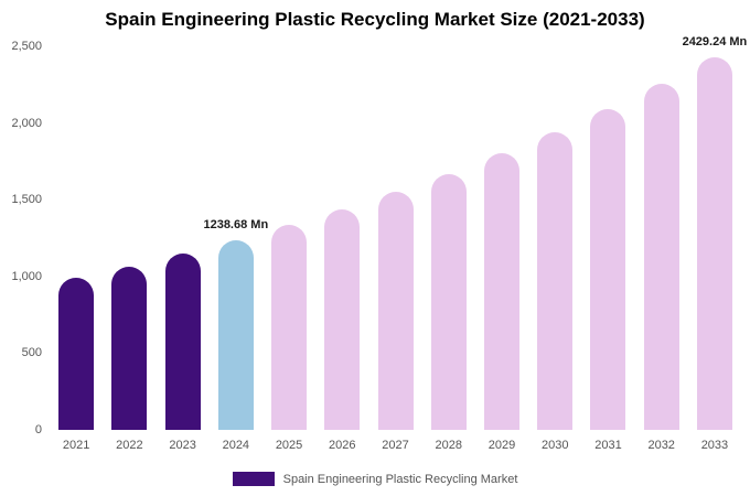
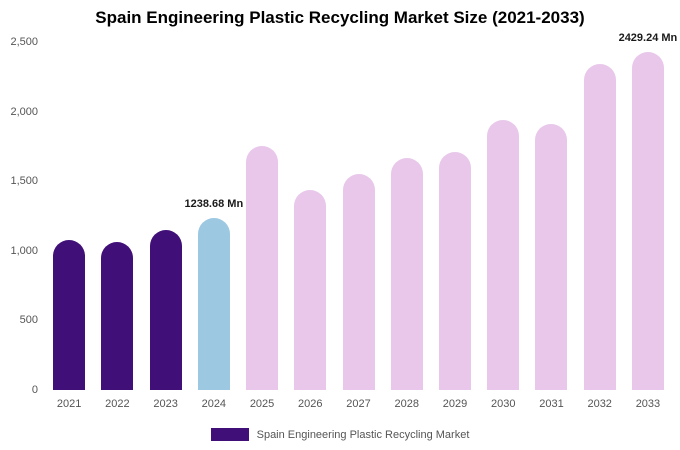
2021: 990 -> 1080
2025: 1340 -> 1750
2029: 1800 -> 1710
2031: 2090 -> 1910
2032: 2260 -> 2340
